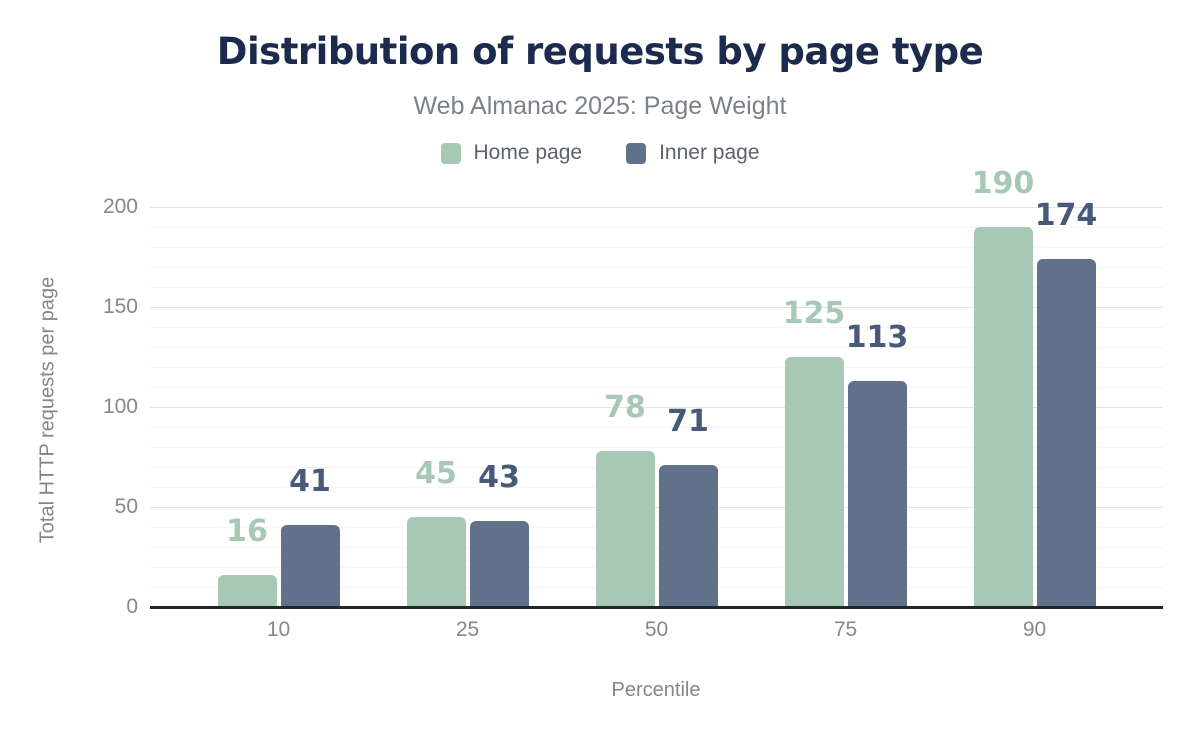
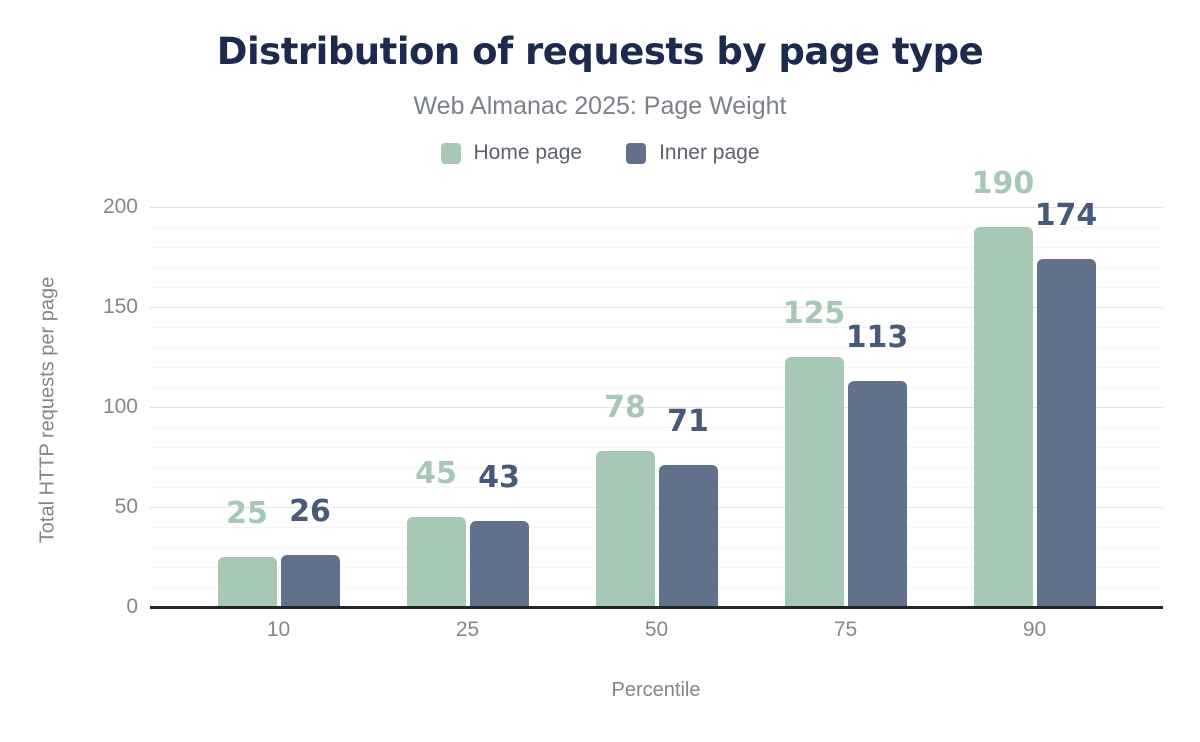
Home page/10: 16 -> 25
Inner page/10: 41 -> 26
